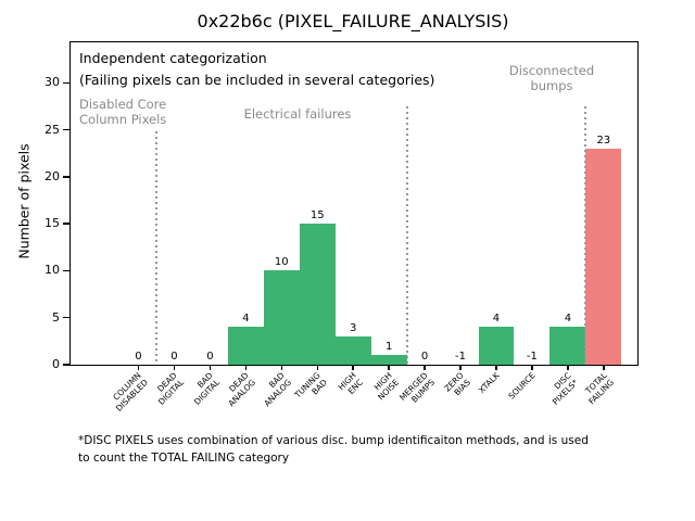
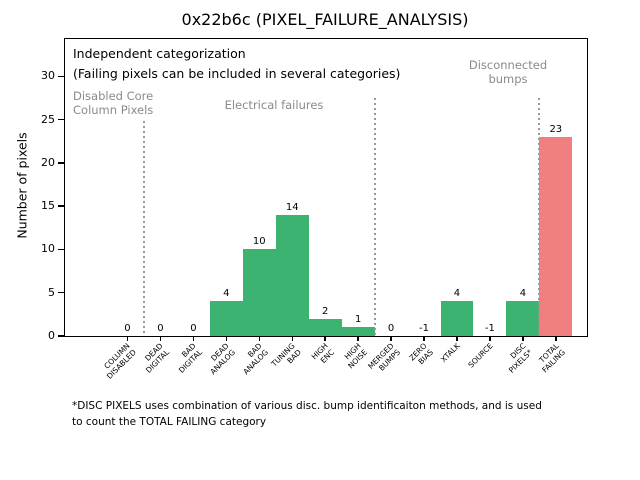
TUNING BAD: 15 -> 14
HIGH ENC: 3 -> 2
